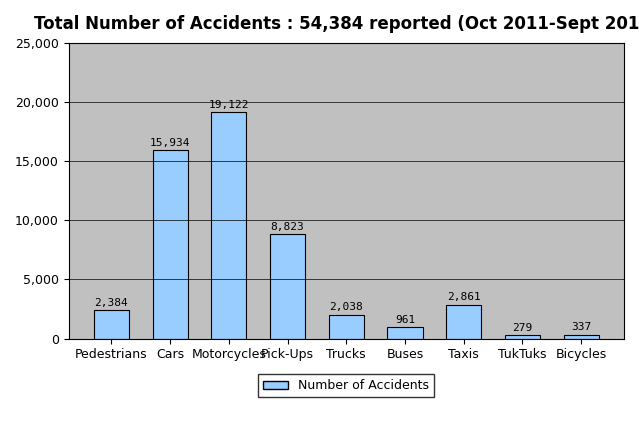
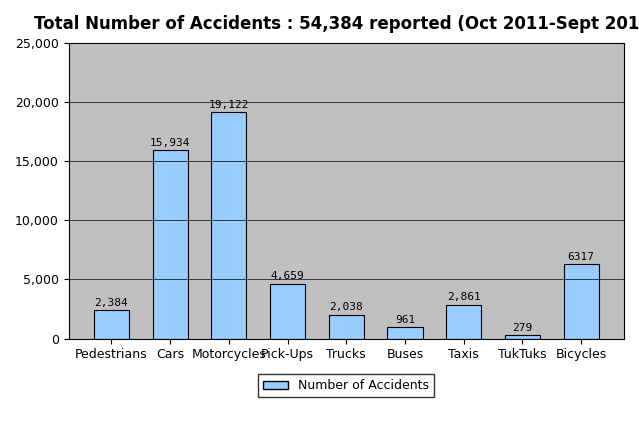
Pick-Ups: 8,823 -> 4,659
Bicycles: 337 -> 6317
